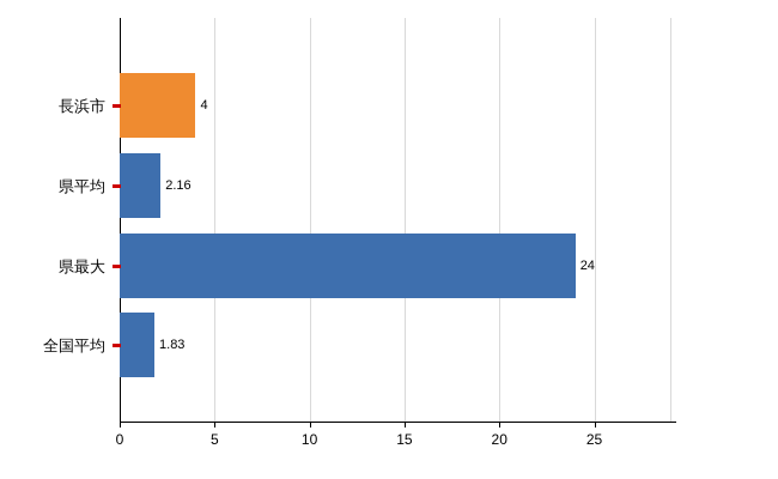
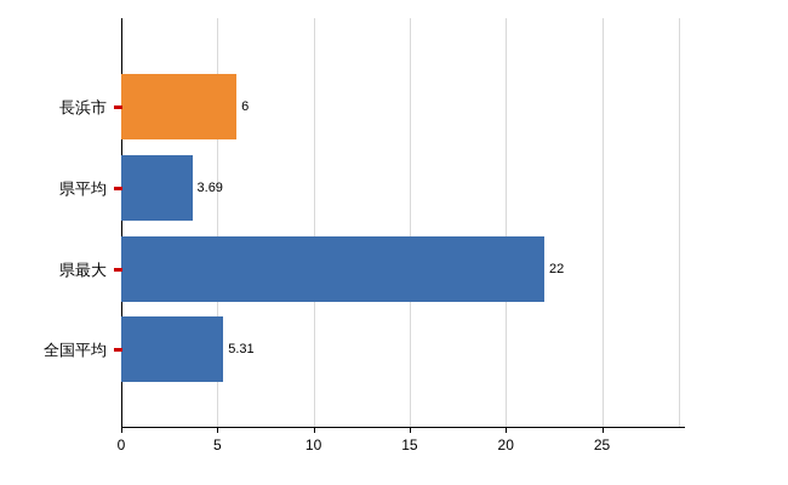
長浜市: 4 -> 6
県平均: 2.16 -> 3.69
県最大: 24 -> 22
全国平均: 1.83 -> 5.31
